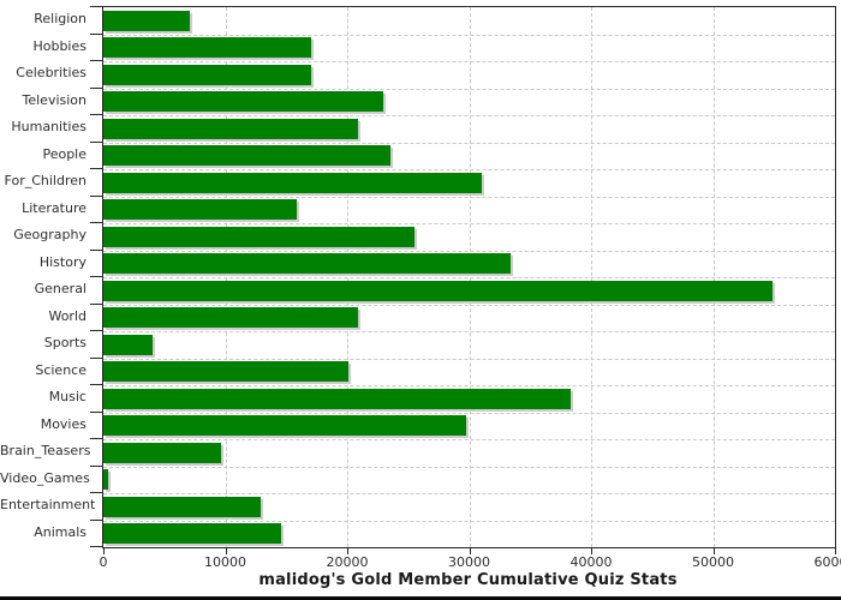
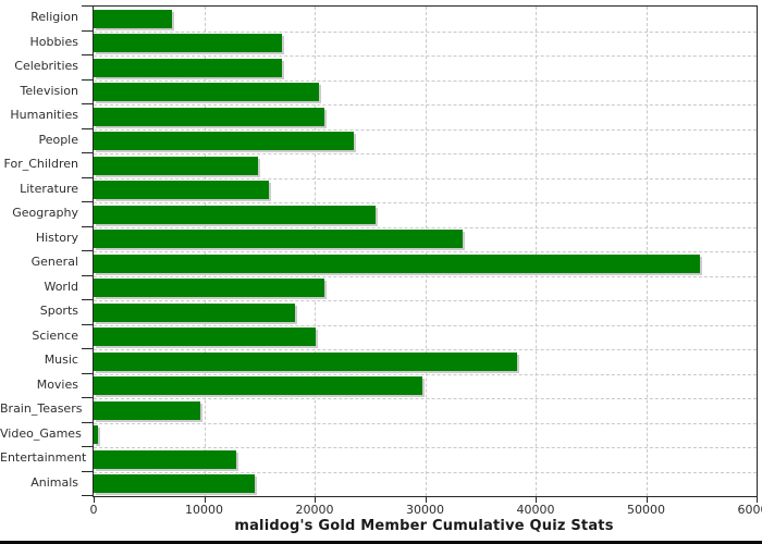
Television: 23000 -> 20000
For_Children: 31000 -> 15000
Sports: 4000 -> 18000
